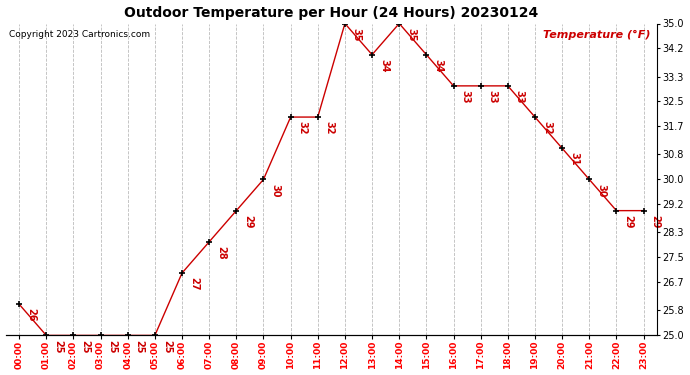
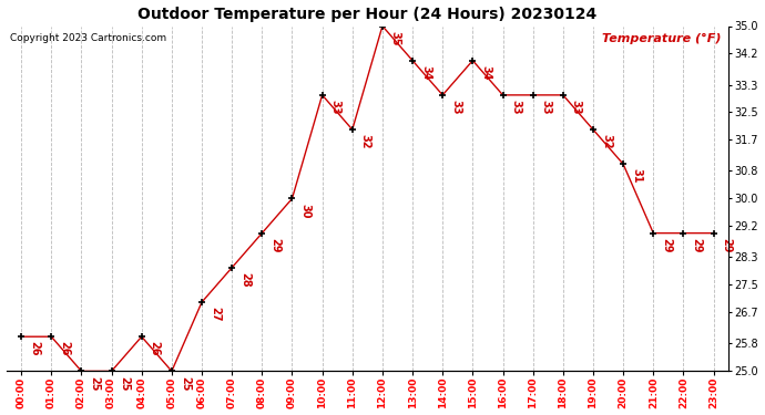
01:00: 25 -> 26
04:00: 25 -> 26
10:00: 32 -> 33
14:00: 35 -> 33
21:00: 30 -> 29
